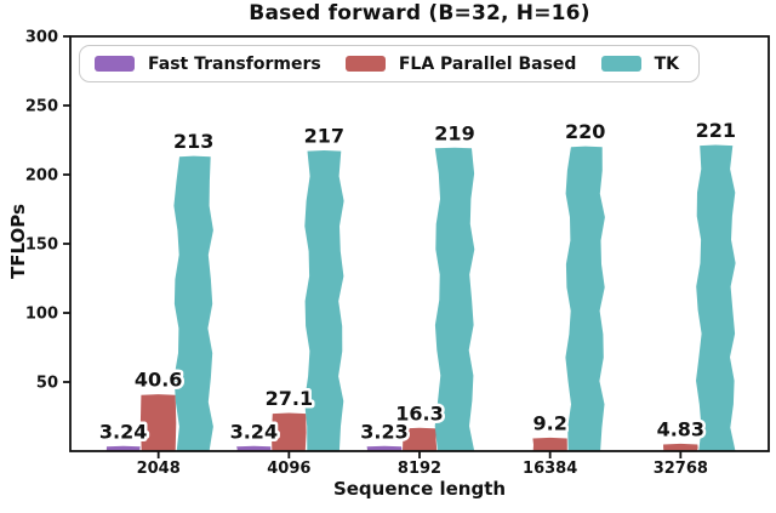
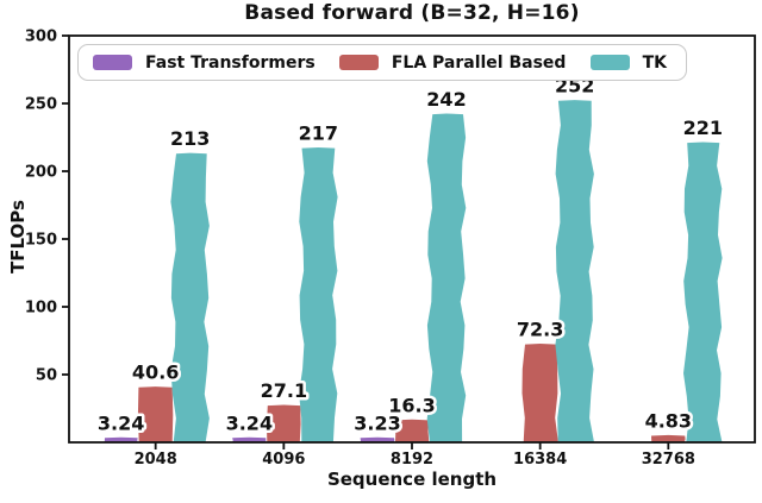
TK/8192: 219 -> 242
FLA Parallel Based/16384: 9.2 -> 72.3
TK/16384: 220 -> 252
